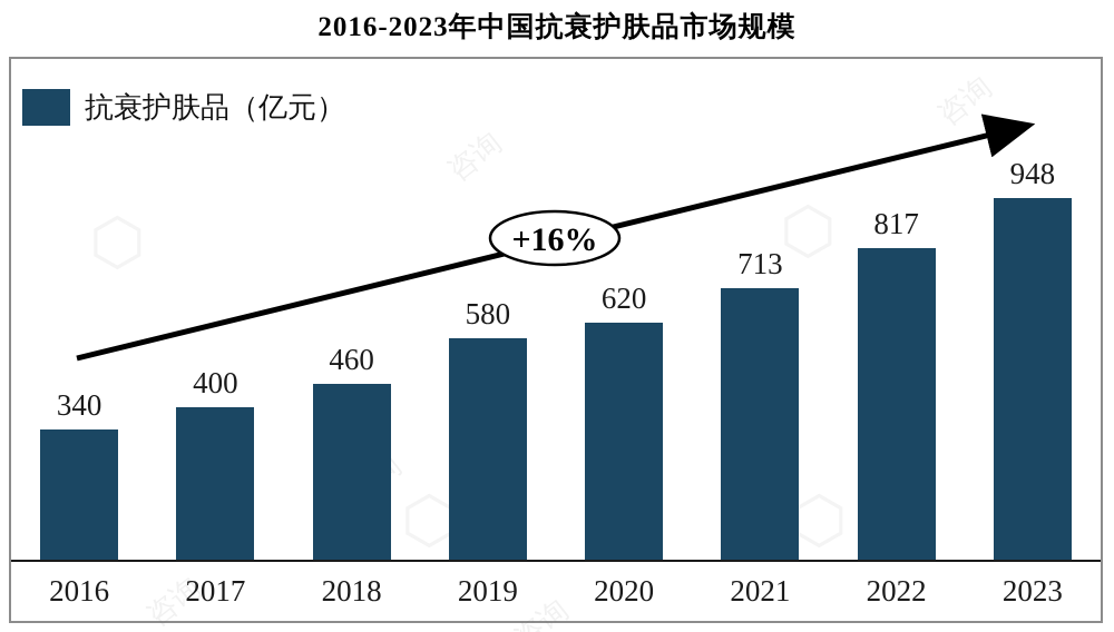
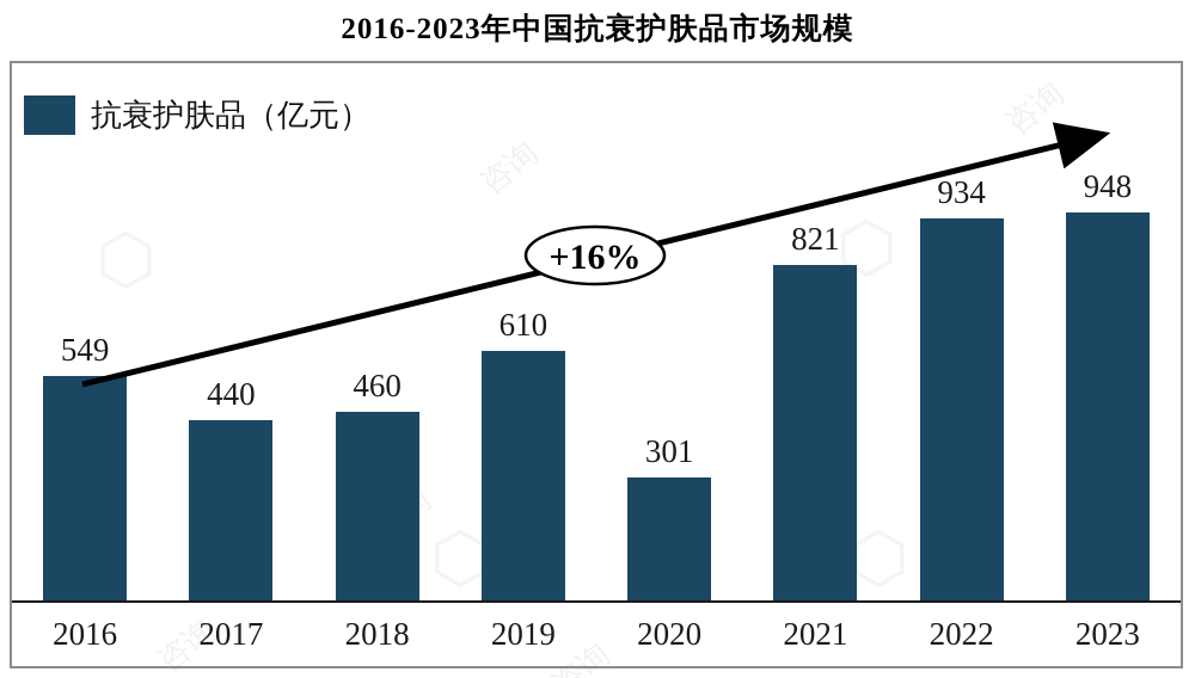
2016: 340 -> 549
2017: 400 -> 440
2019: 580 -> 610
2020: 620 -> 301
2021: 713 -> 821
2022: 817 -> 934
